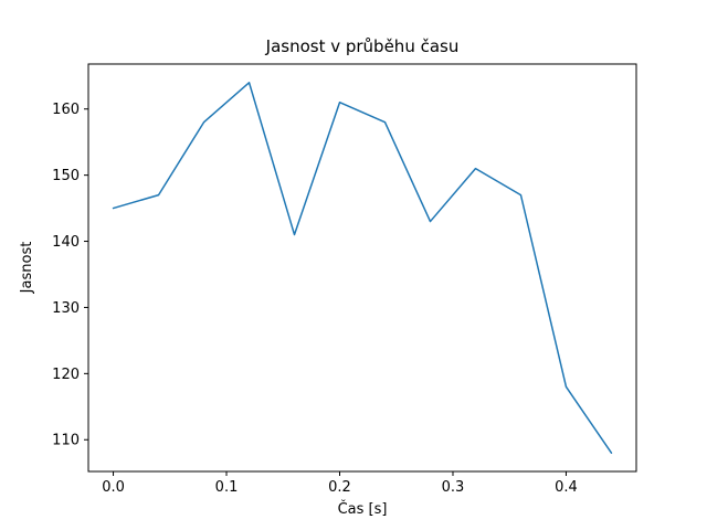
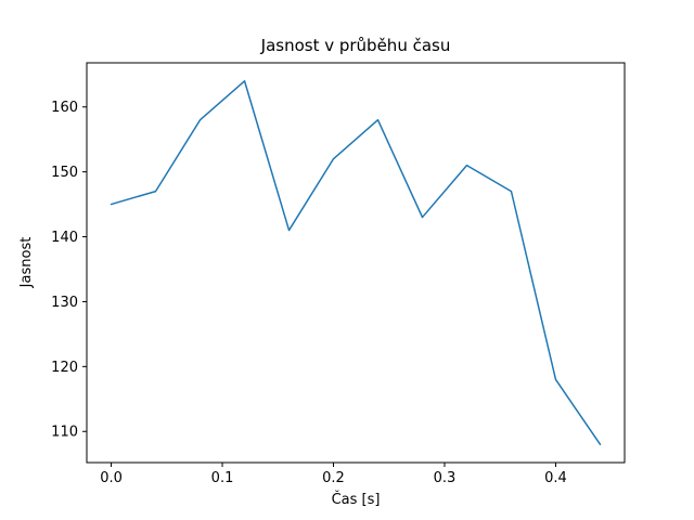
0.2: 161 -> 152
